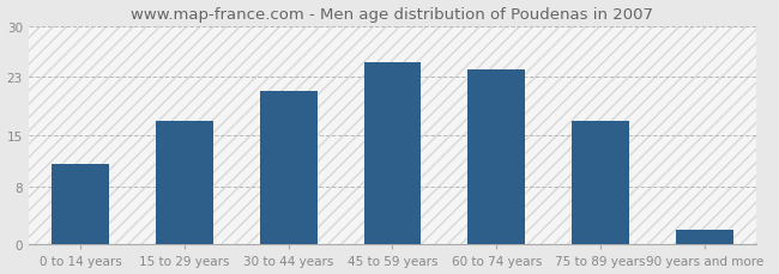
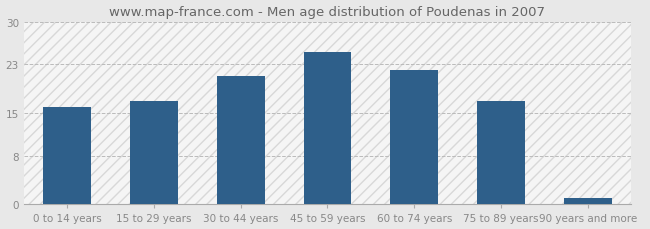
0 to 14 years: 11 -> 16
60 to 74 years: 24 -> 22
90 years and more: 2 -> 1
